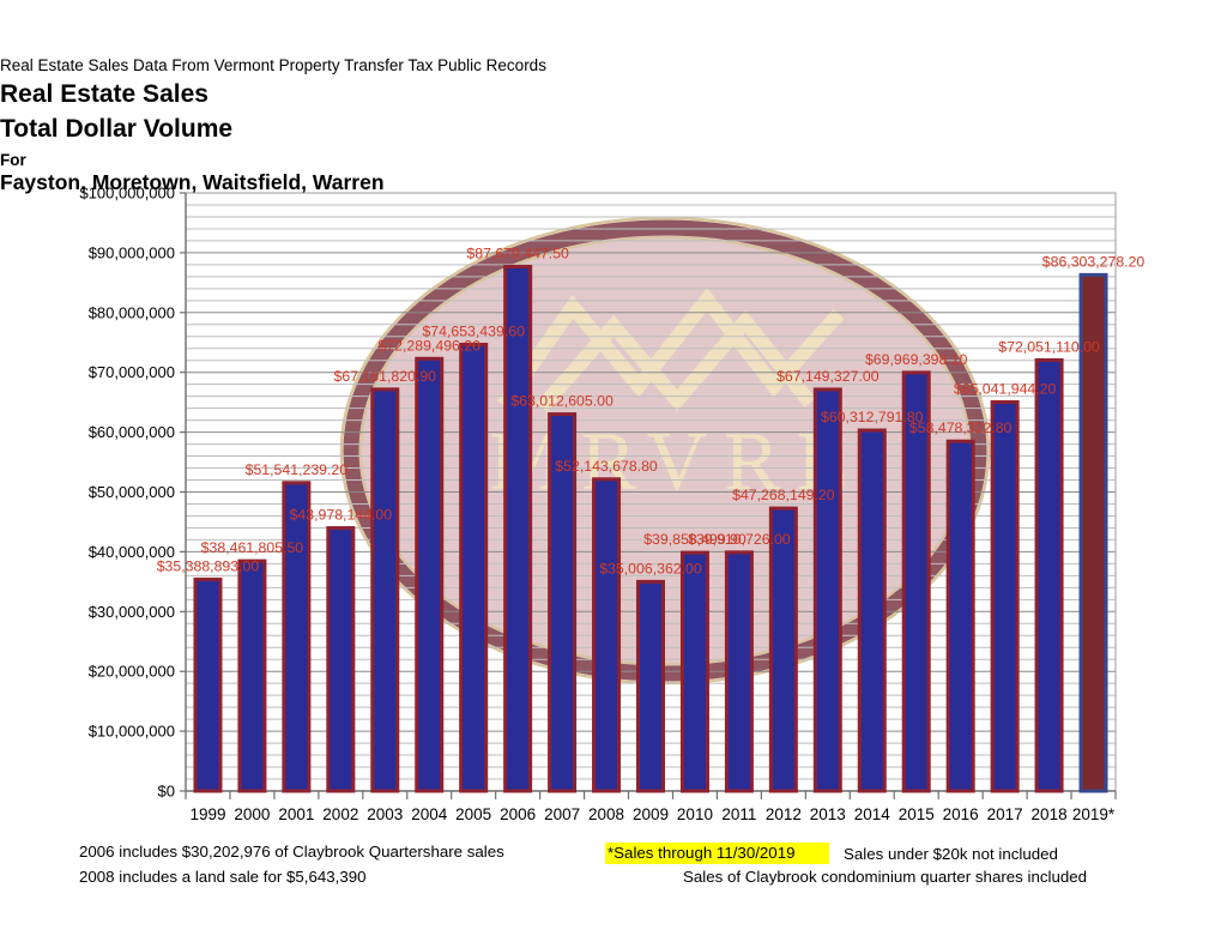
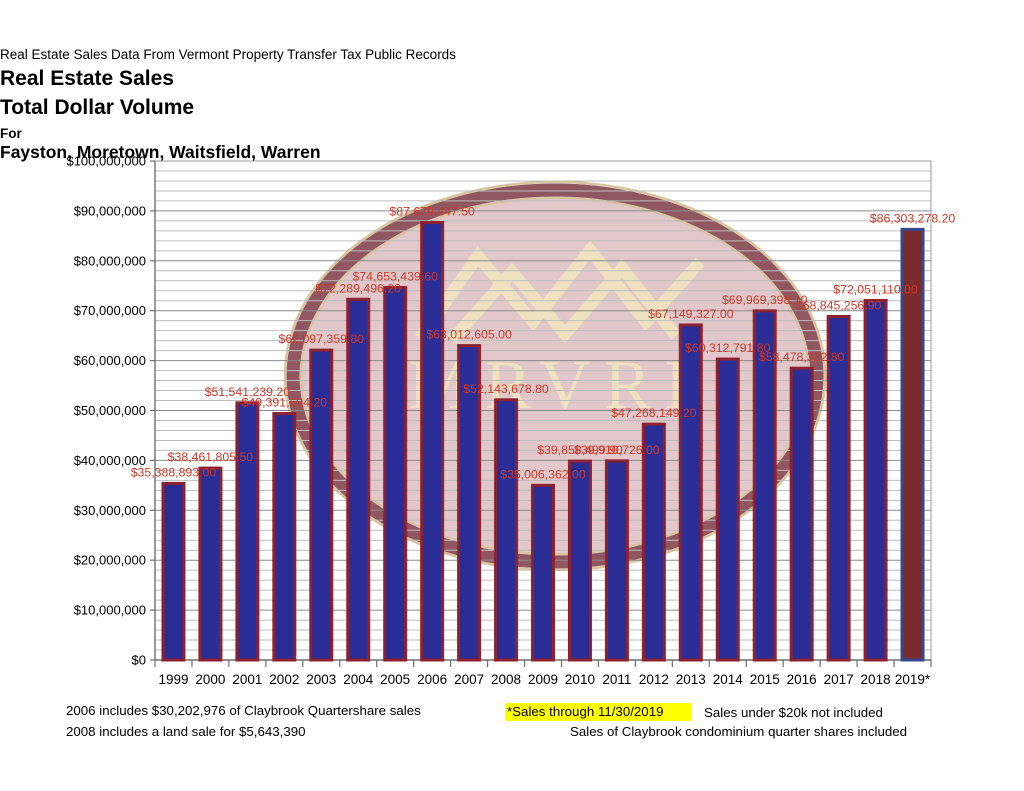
2002: $43,978,144.00 -> $49,391,694.20
2003: $67,161,820.90 -> $62,097,359.80
2017: $65,041,944.20 -> $68,845,256.90
